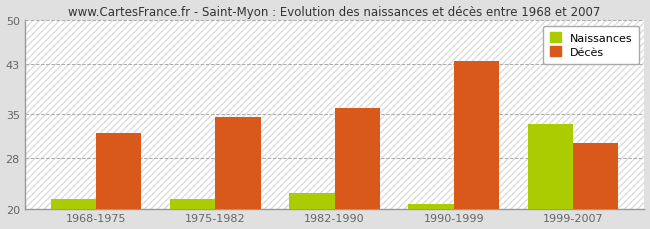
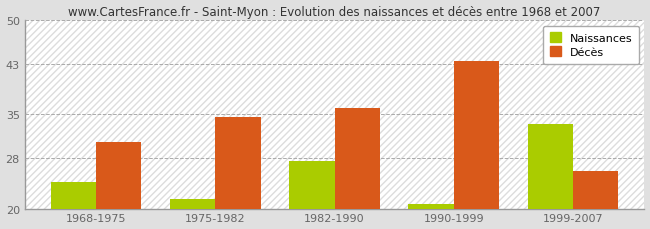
Naissances/1968-1975: 21.5 -> 24.2
Décès/1968-1975: 32.0 -> 30.6
Naissances/1982-1990: 22.5 -> 27.6
Décès/1999-2007: 30.5 -> 26.0
